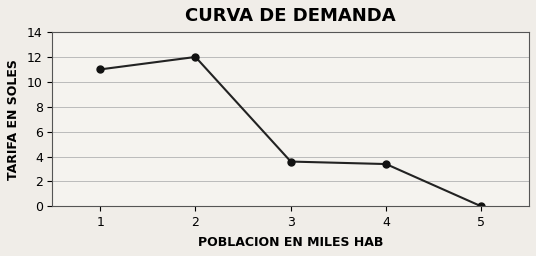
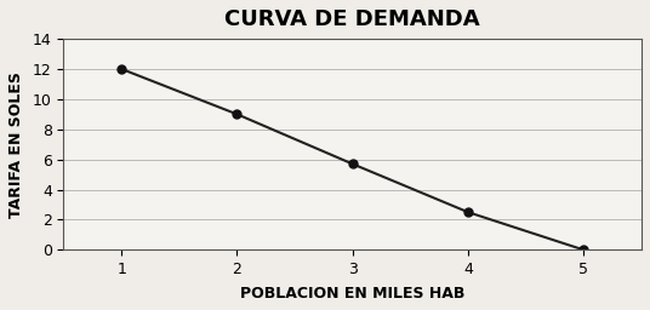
1: 11.0 -> 12.0
2: 12.0 -> 9.0
3: 3.6 -> 5.7
4: 3.4 -> 2.5
